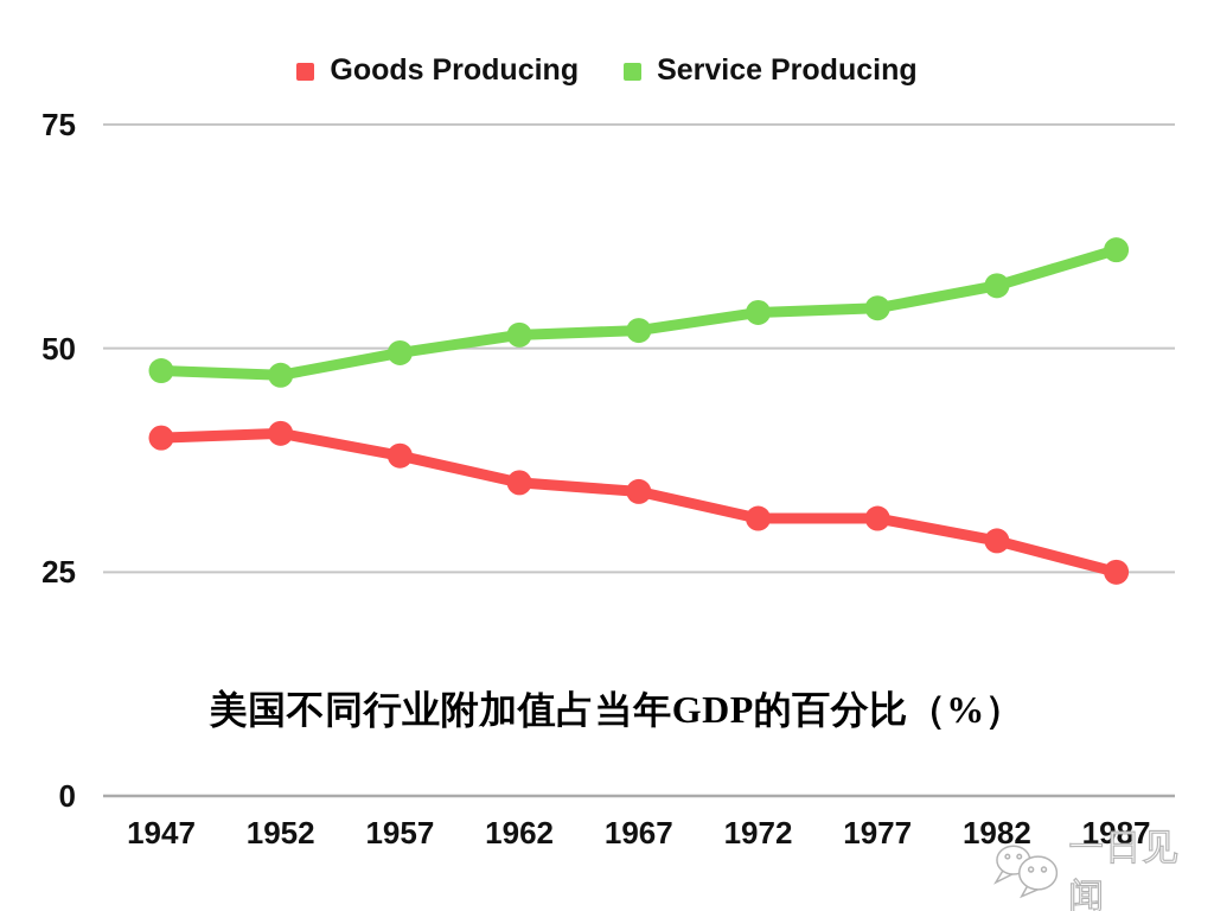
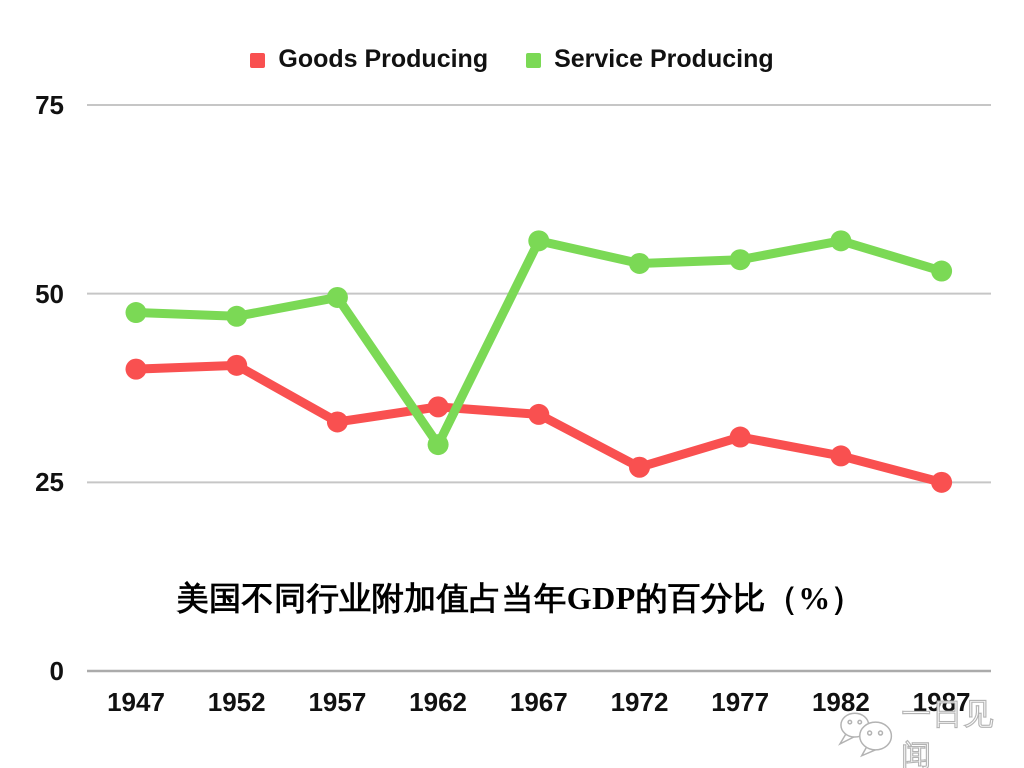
Goods Producing/1957: 38 -> 33
Service Producing/1962: 52 -> 30
Service Producing/1967: 52 -> 57
Goods Producing/1972: 31 -> 27
Service Producing/1987: 61 -> 53
